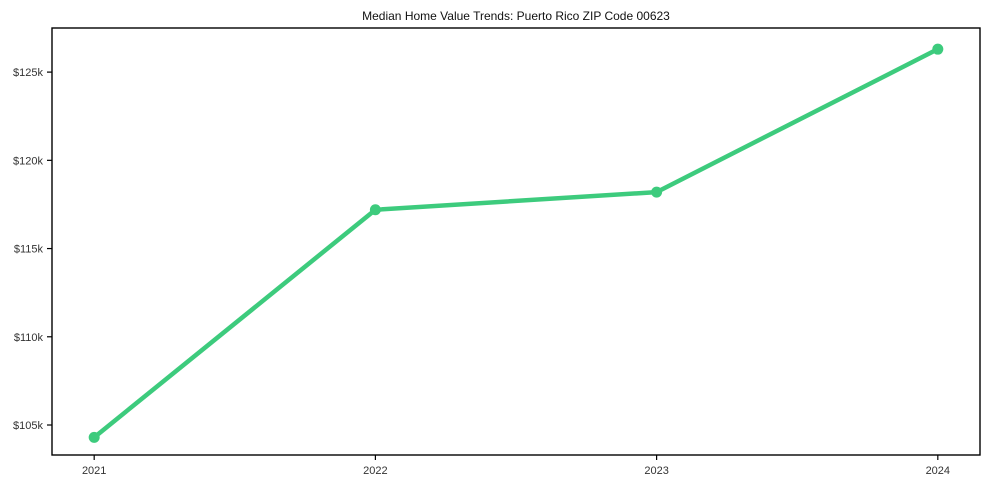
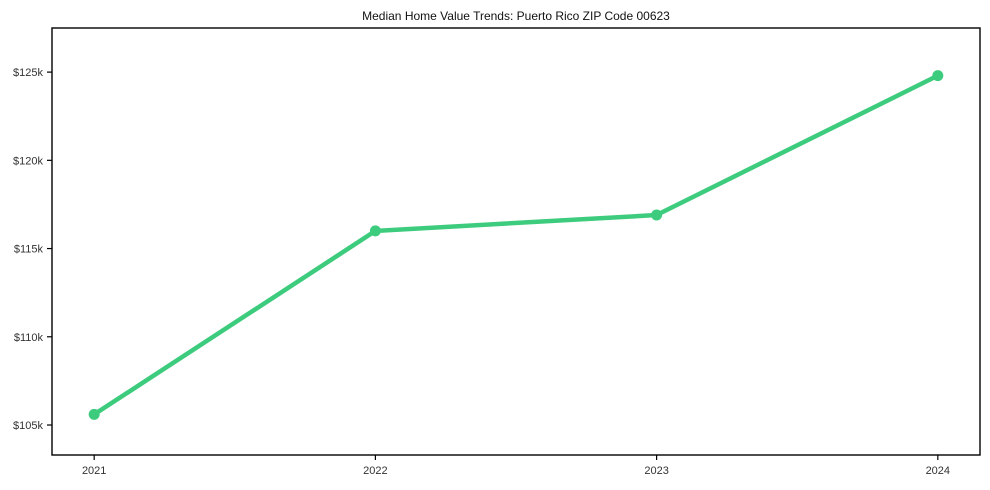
2021: $104.3k -> $105.6k
2022: $117.2k -> $116.0k
2023: $118.2k -> $116.9k
2024: $126.3k -> $124.8k
